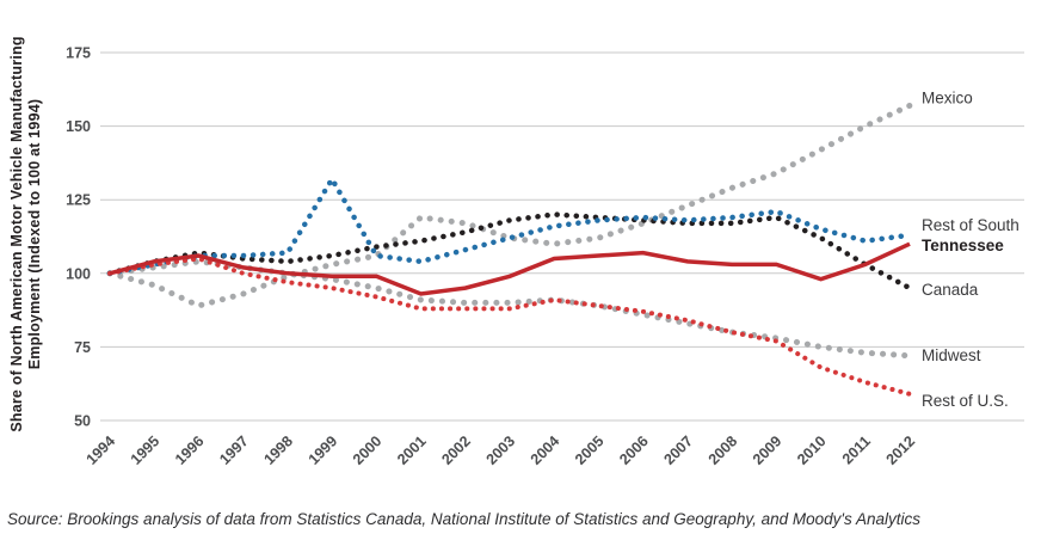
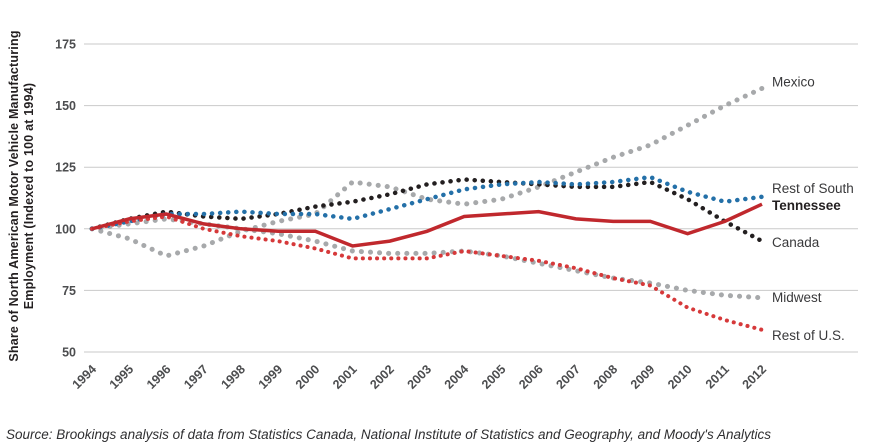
Rest of South/1999: 132 -> 106
